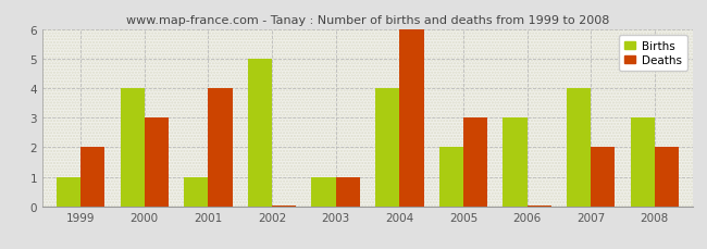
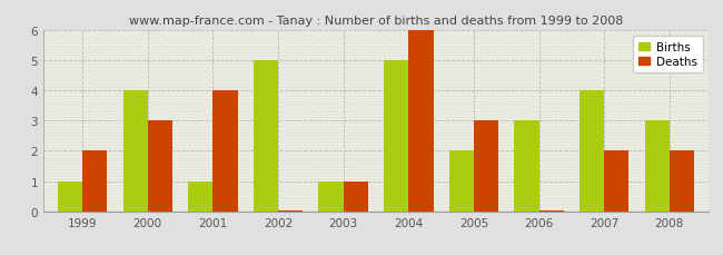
Births/2004: 4 -> 5
